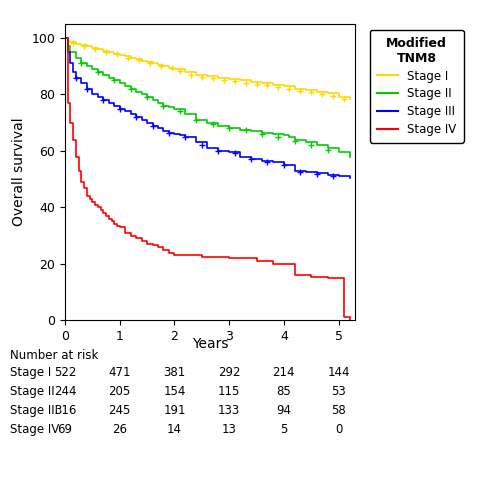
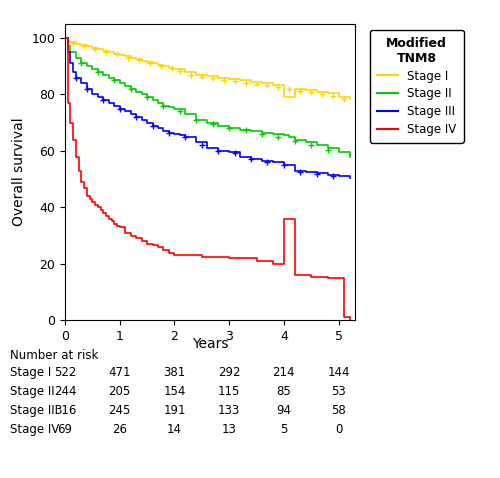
Stage I/4: 83.0 -> 79.0
Stage IV/4: 20.0 -> 36.0
